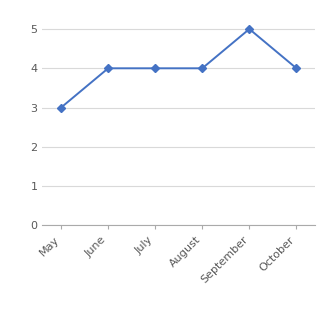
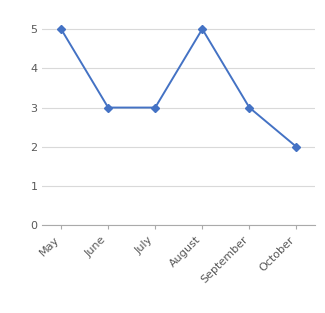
May: 3 -> 5
June: 4 -> 3
July: 4 -> 3
August: 4 -> 5
September: 5 -> 3
October: 4 -> 2
